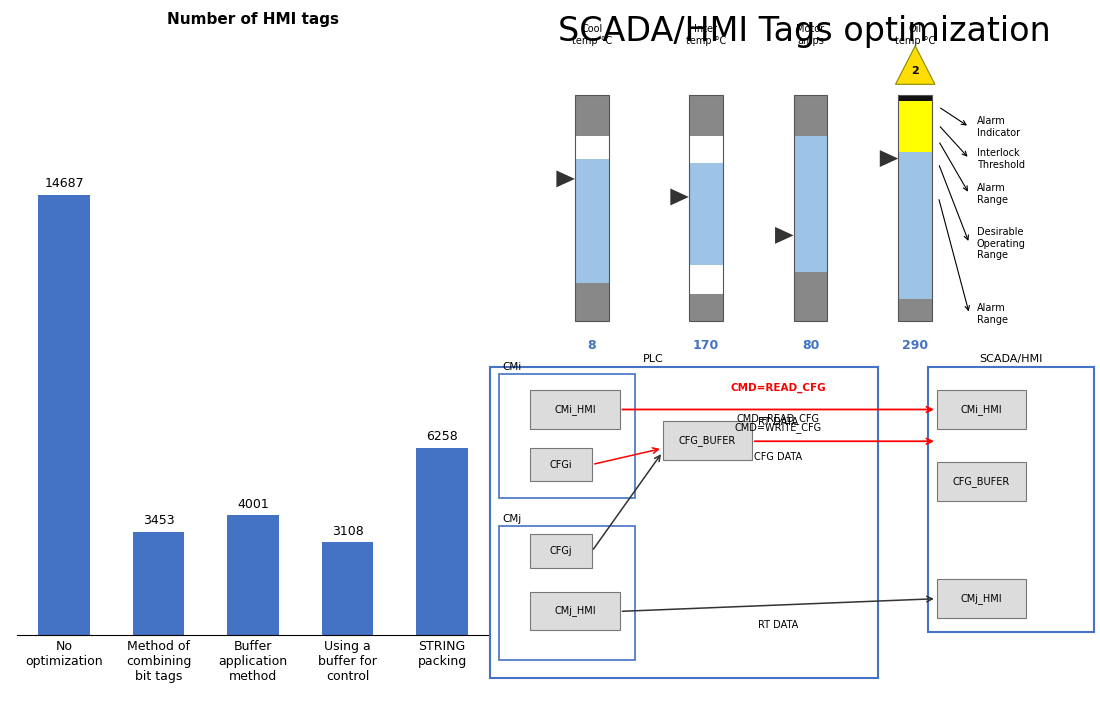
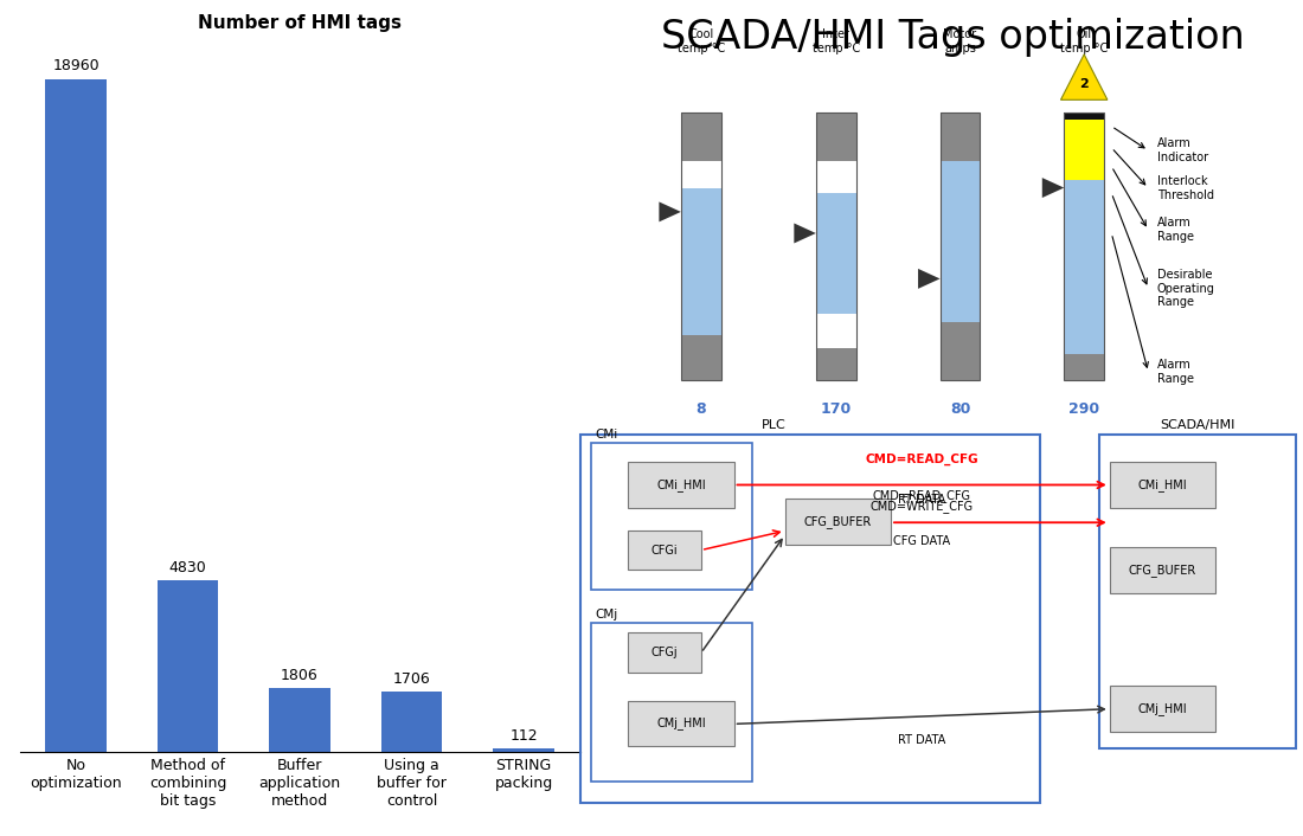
No optimization: 14687 -> 18960
Method of combining bit tags: 3453 -> 4830
Buffer application method: 4001 -> 1806
Using a buffer for control: 3108 -> 1706
STRING packing: 6258 -> 112
